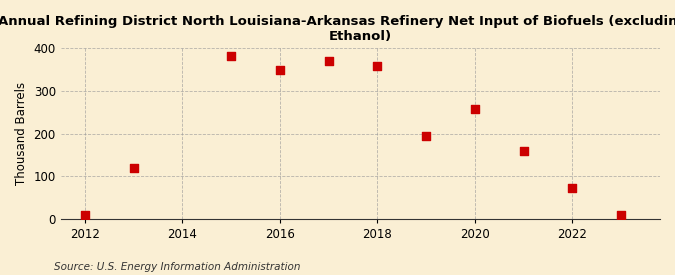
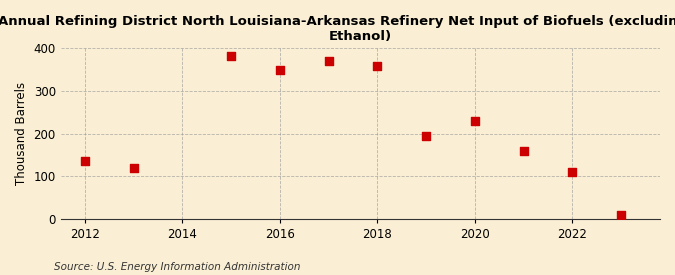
2012: 8 -> 135
2020: 258 -> 230
2022: 72 -> 110
